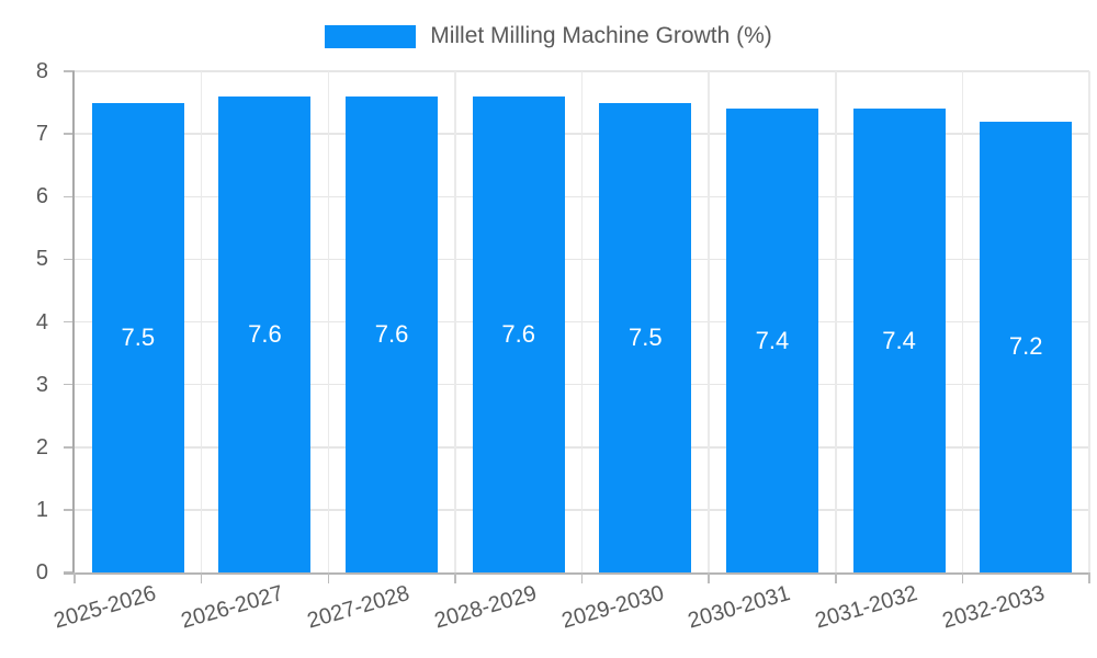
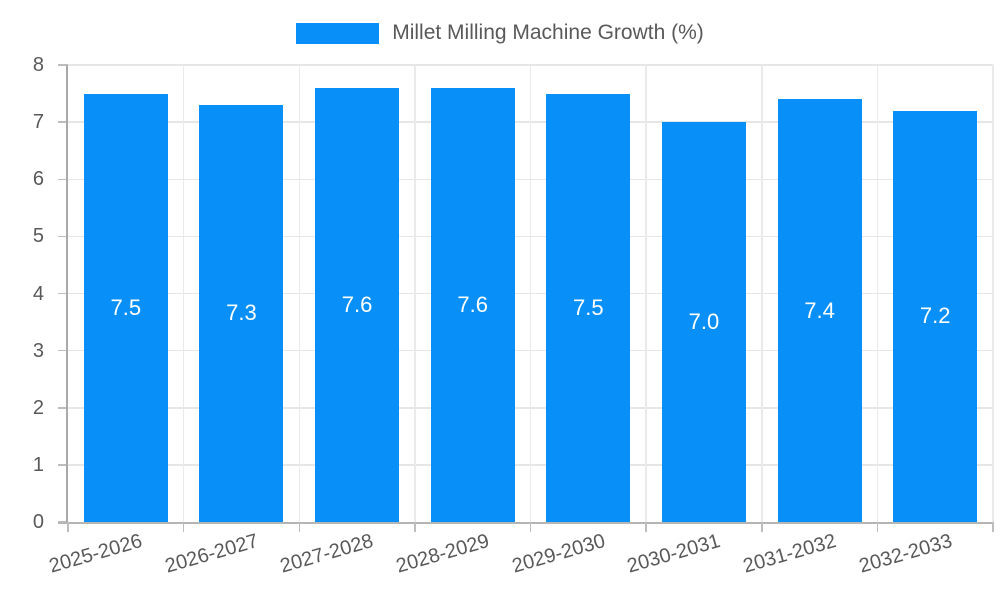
2026-2027: 7.6 -> 7.3
2030-2031: 7.4 -> 7.0
